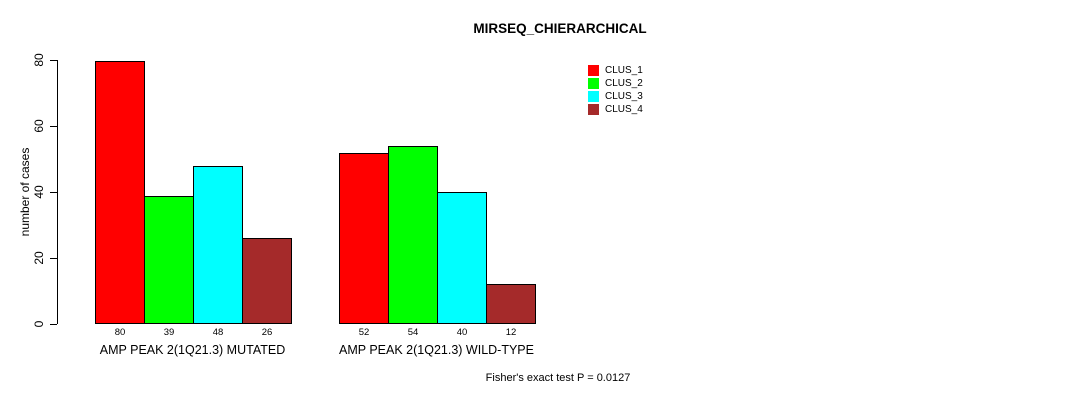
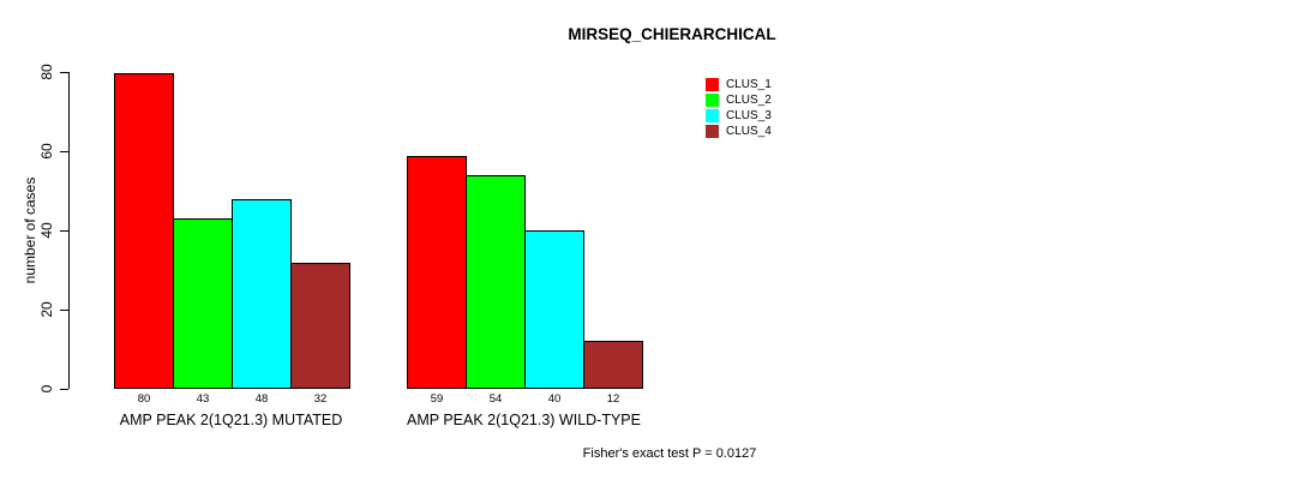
CLUS_2/AMP PEAK 2(1Q21.3) MUTATED: 39 -> 43
CLUS_4/AMP PEAK 2(1Q21.3) MUTATED: 26 -> 32
CLUS_1/AMP PEAK 2(1Q21.3) WILD-TYPE: 52 -> 59
